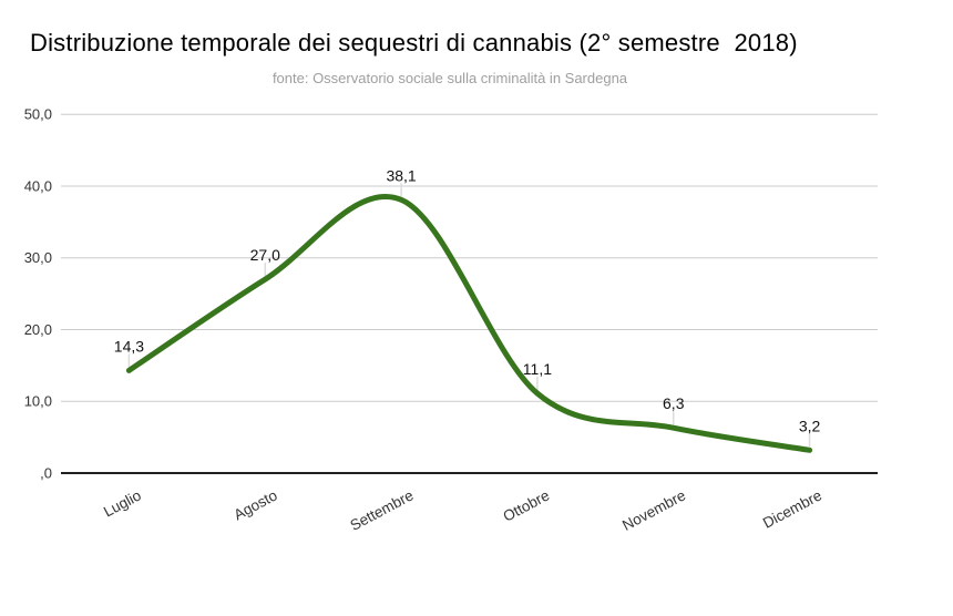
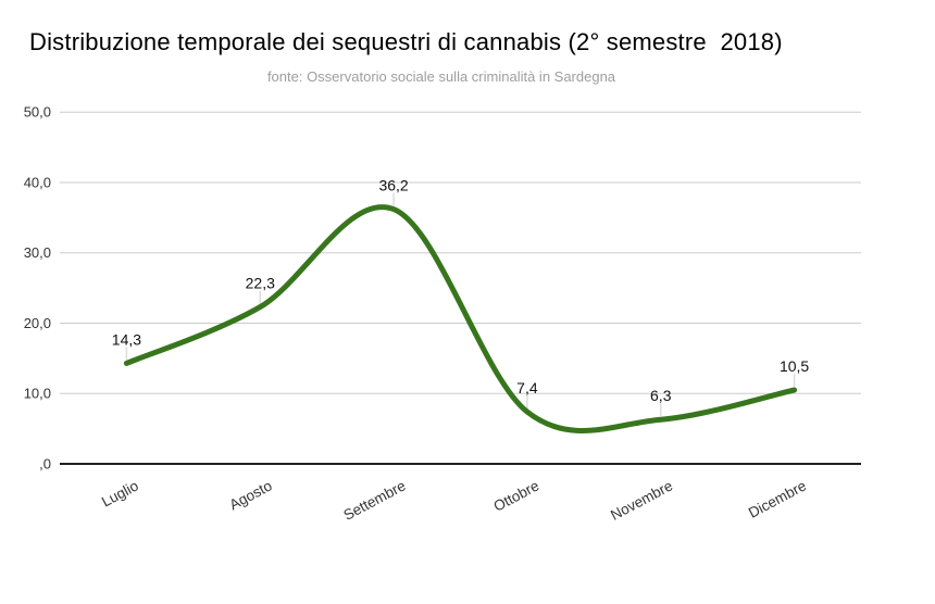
Agosto: 27,0 -> 22,3
Settembre: 38,1 -> 36,2
Ottobre: 11,1 -> 7,4
Dicembre: 3,2 -> 10,5
